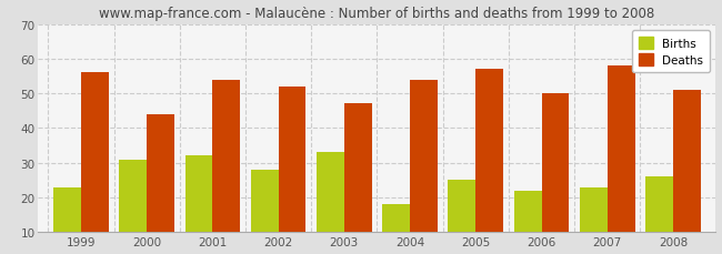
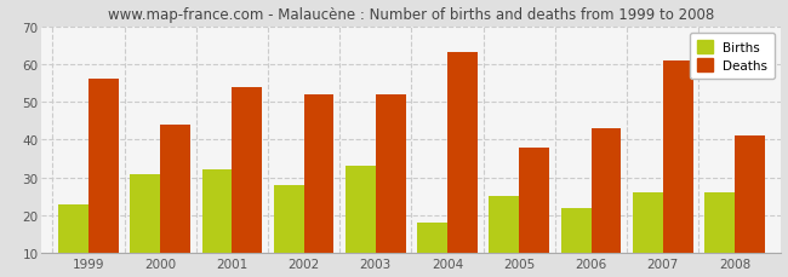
Deaths/2003: 47 -> 52
Deaths/2004: 54 -> 63
Deaths/2005: 57 -> 38
Deaths/2006: 50 -> 43
Births/2007: 23 -> 26
Deaths/2007: 58 -> 61
Deaths/2008: 51 -> 41
